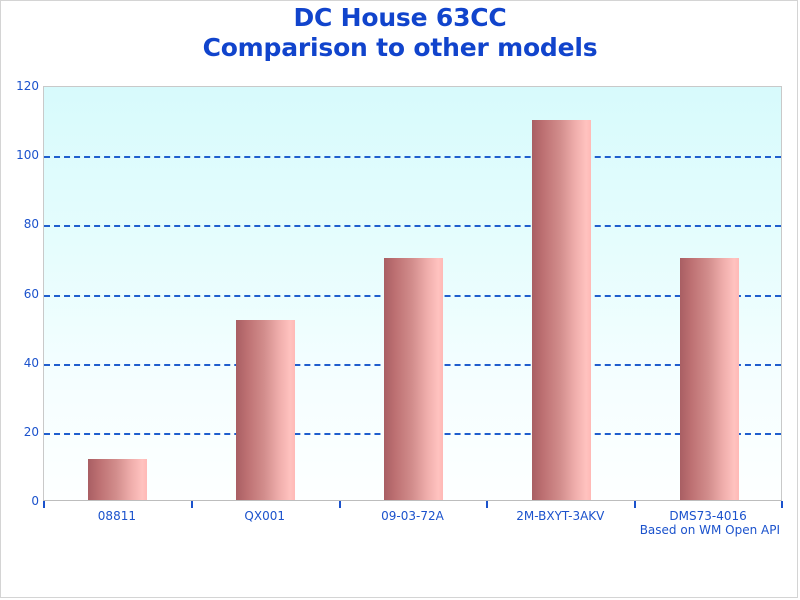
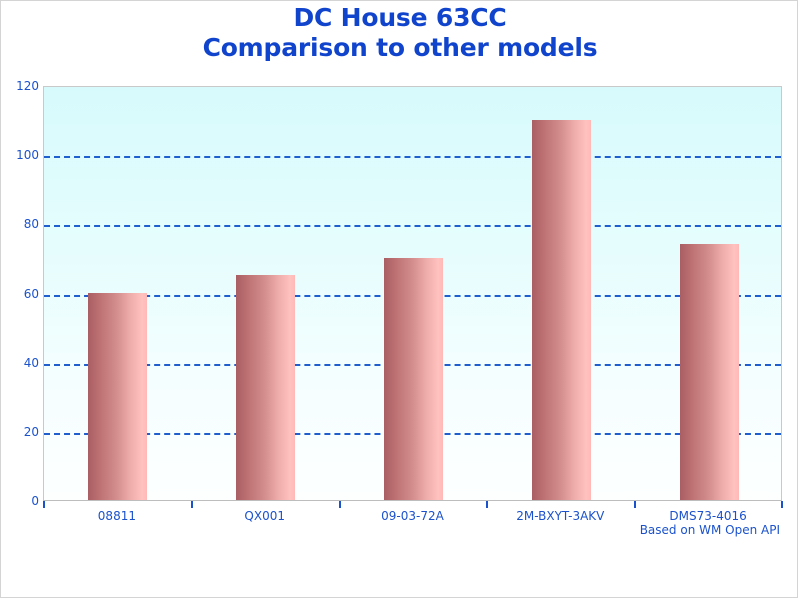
08811: 12 -> 60
QX001: 52 -> 65
DMS73-4016: 70 -> 74
